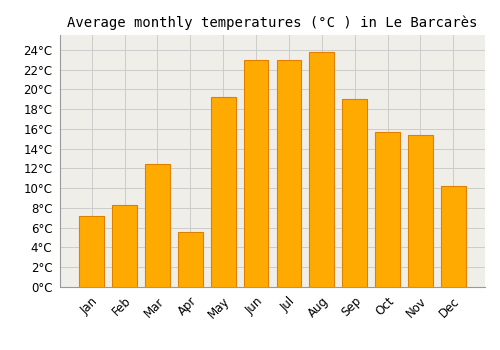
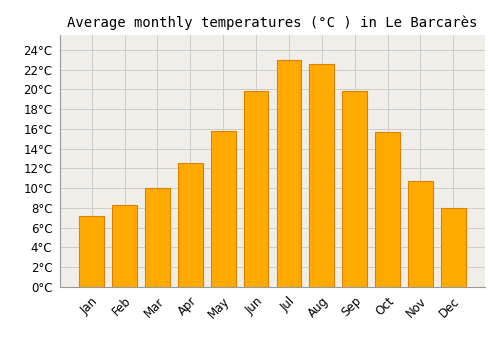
Mar: 12.4°C -> 10.0°C
Apr: 5.6°C -> 12.5°C
May: 19.2°C -> 15.8°C
Jun: 23.0°C -> 19.8°C
Aug: 23.8°C -> 22.6°C
Sep: 19.0°C -> 19.8°C
Nov: 15.4°C -> 10.7°C
Dec: 10.2°C -> 8.0°C
